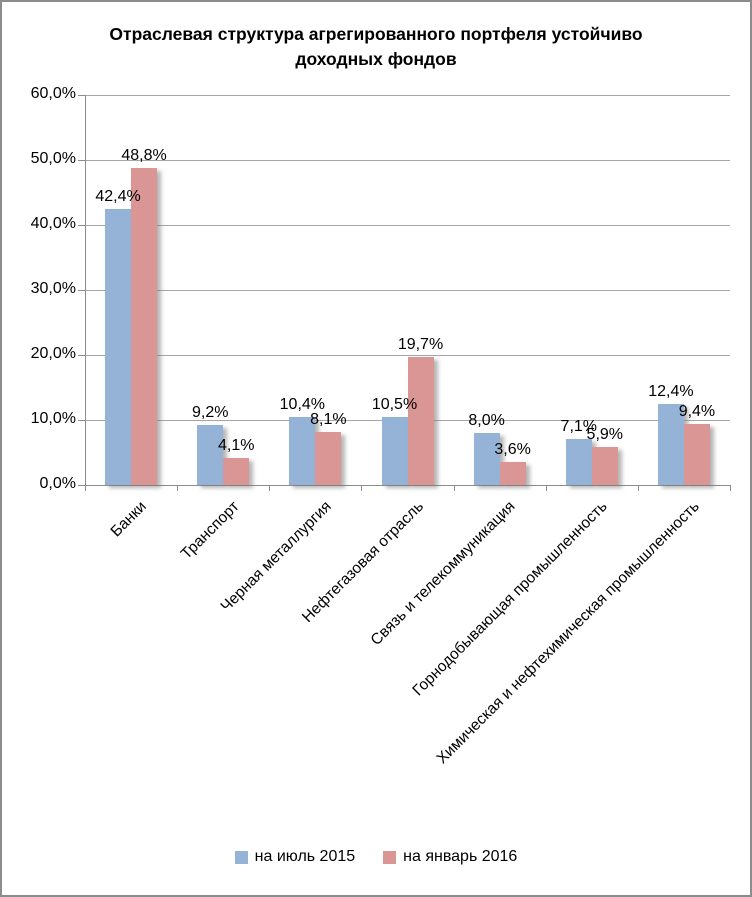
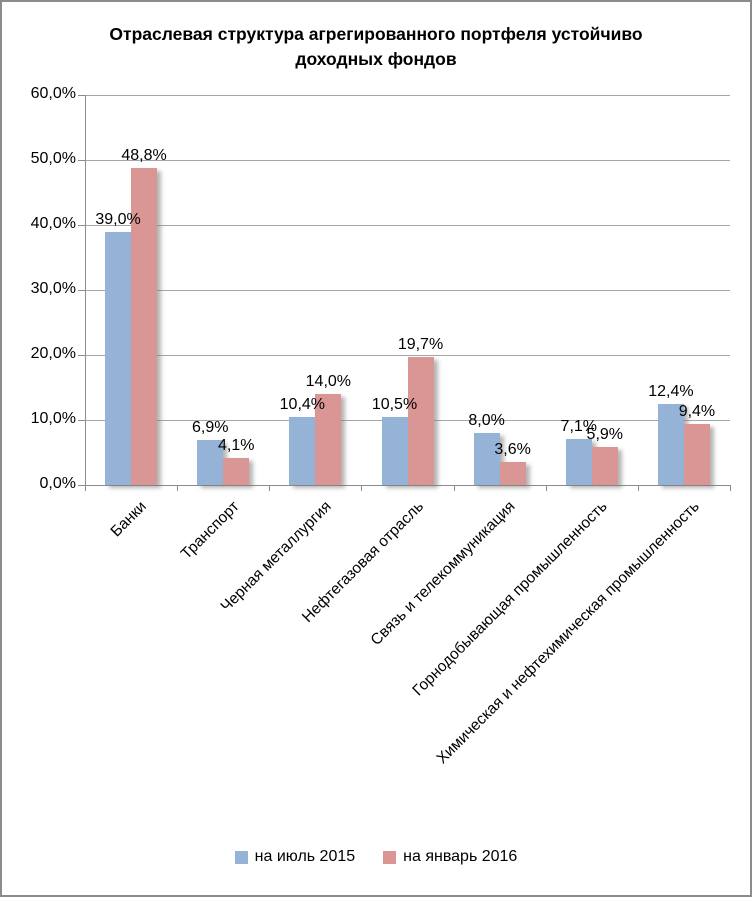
на июль 2015/Банки: 42,4% -> 39,0%
на июль 2015/Транспорт: 9,2% -> 6,9%
на январь 2016/Черная металлургия: 8,1% -> 14,0%
